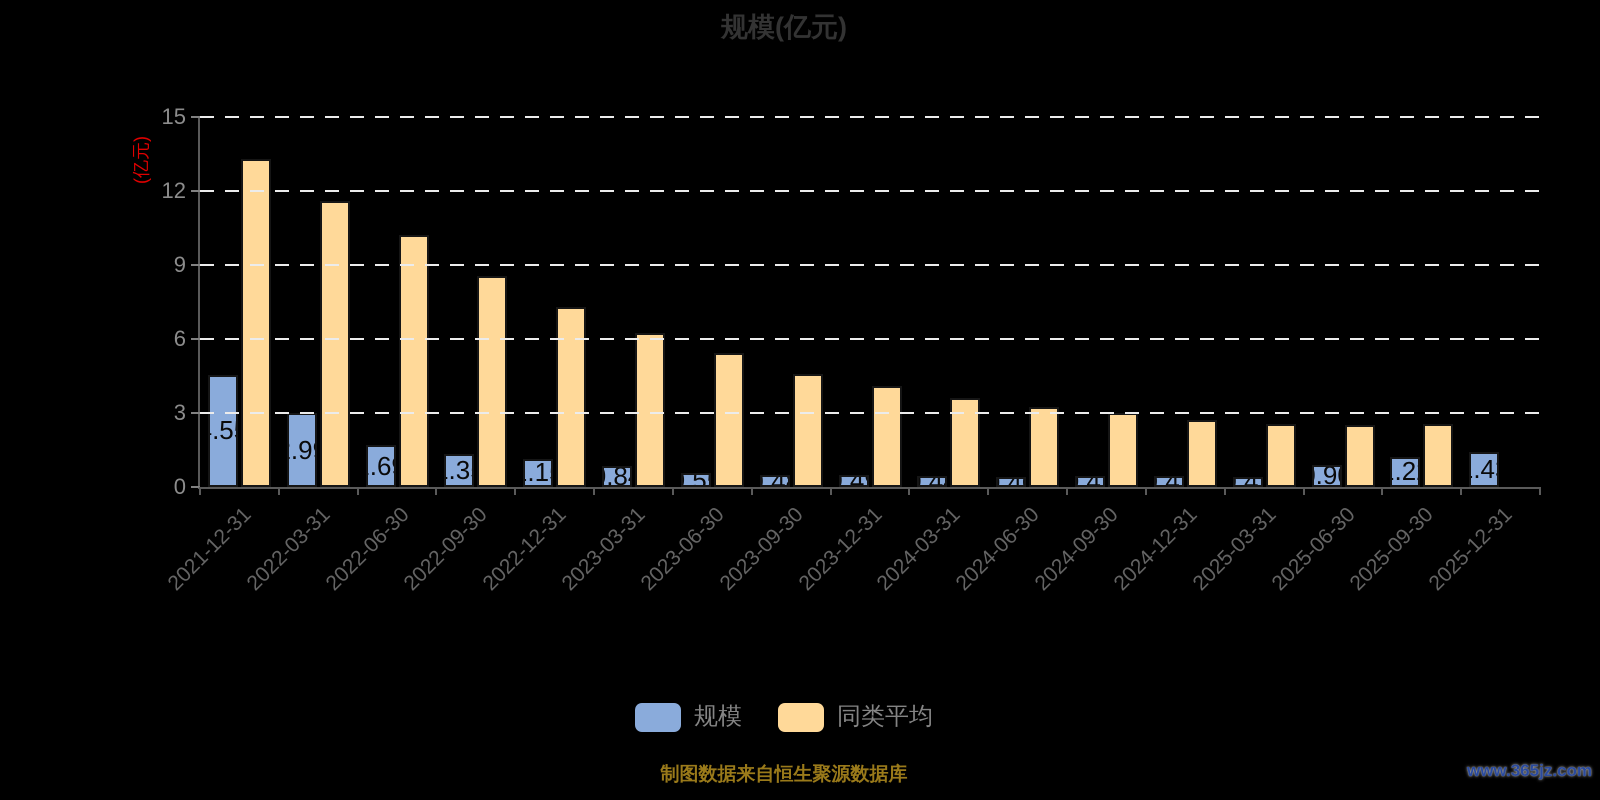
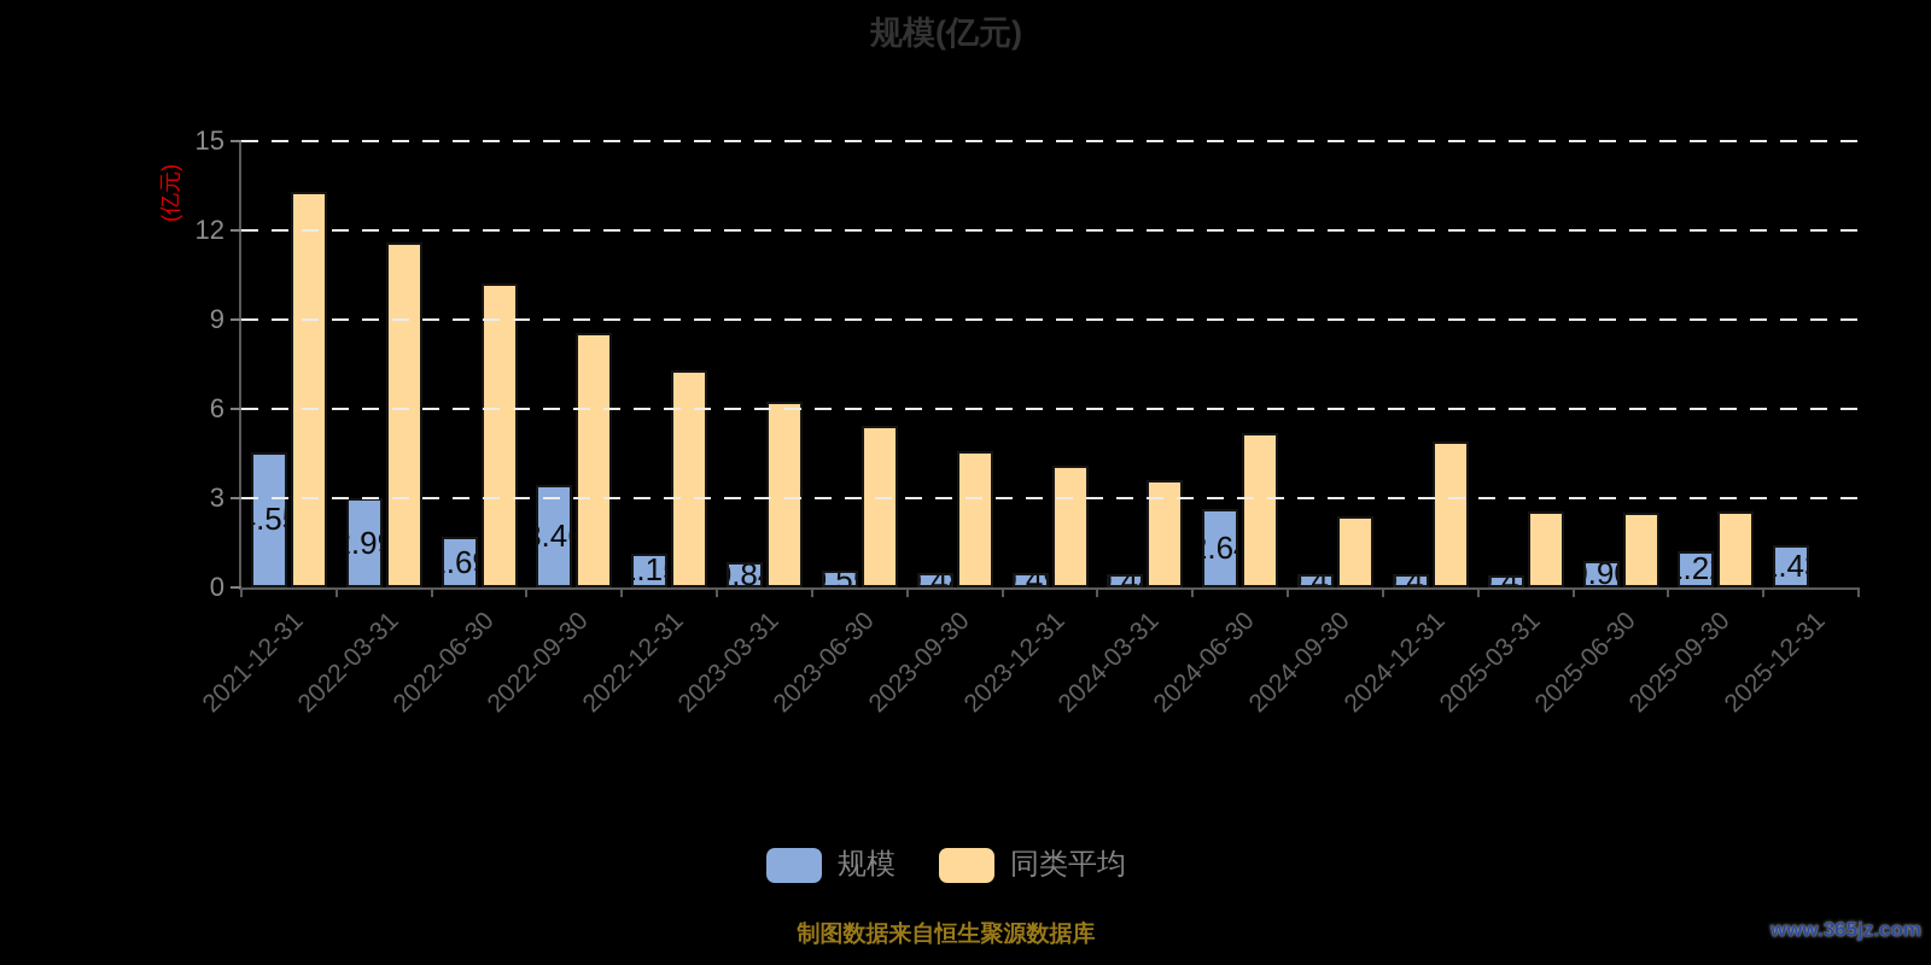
规模/2022-09-30: 1.35 -> 3.46
规模/2024-06-30: 0.40 -> 2.64
同类平均/2024-06-30: 3.2 -> 5.2
同类平均/2024-09-30: 3.0 -> 2.4
同类平均/2024-12-31: 2.7 -> 4.9
